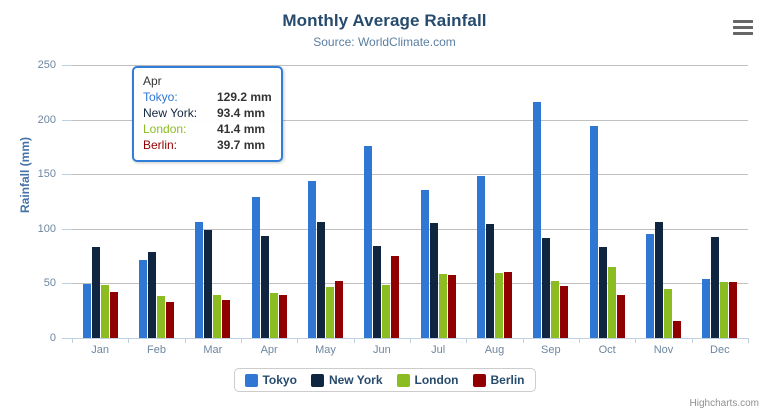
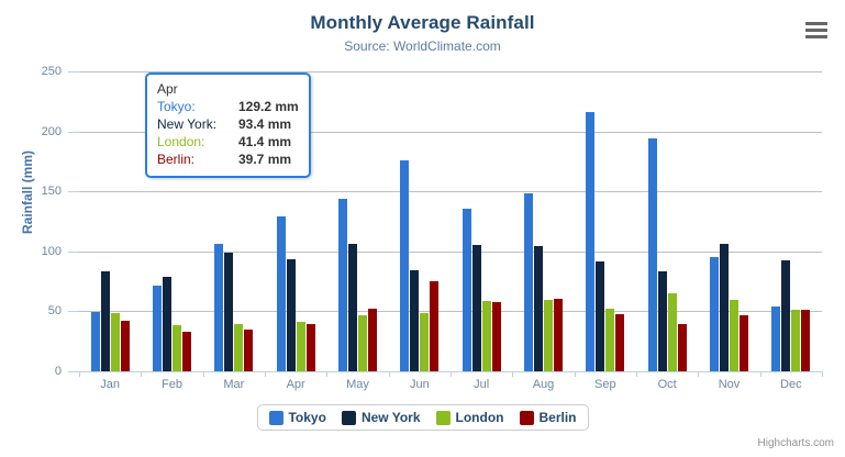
London/Nov: 45 -> 59
Berlin/Nov: 16 -> 47
